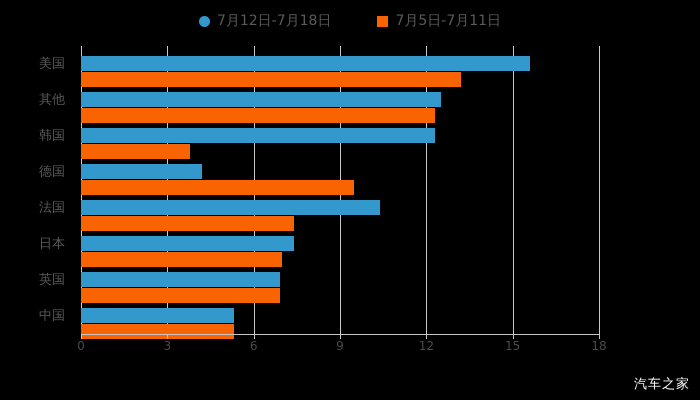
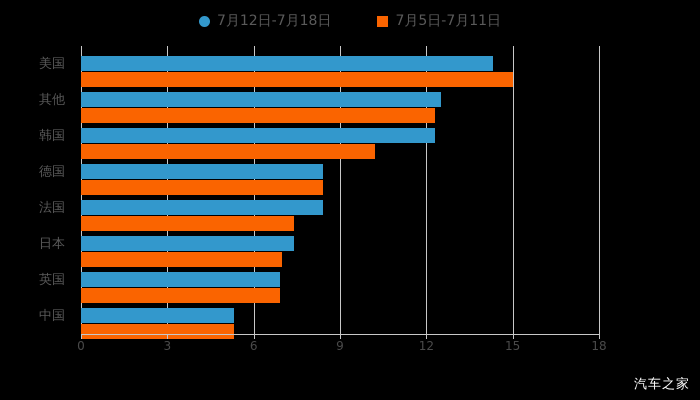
7月12日-7月18日/美国: 15.6 -> 14.3
7月5日-7月11日/美国: 13.2 -> 15.0
7月5日-7月11日/韩国: 3.8 -> 10.2
7月12日-7月18日/德国: 4.2 -> 8.4
7月5日-7月11日/德国: 9.5 -> 8.4
7月12日-7月18日/法国: 10.4 -> 8.4
